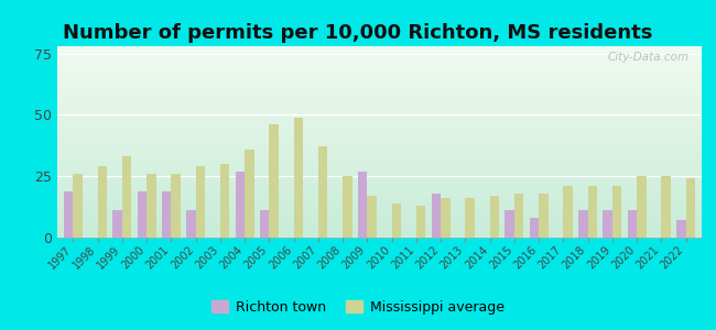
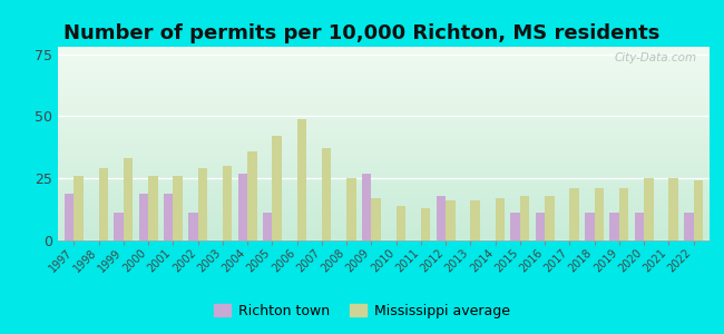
Mississippi average/2005: 46 -> 42
Richton town/2016: 8 -> 11
Richton town/2022: 7 -> 11
